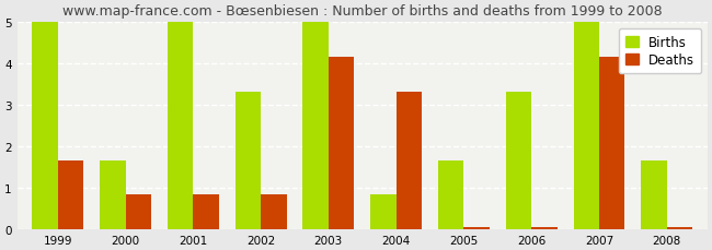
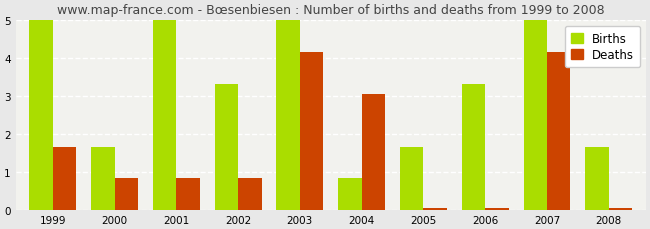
Deaths/2004: 3.33 -> 3.05
